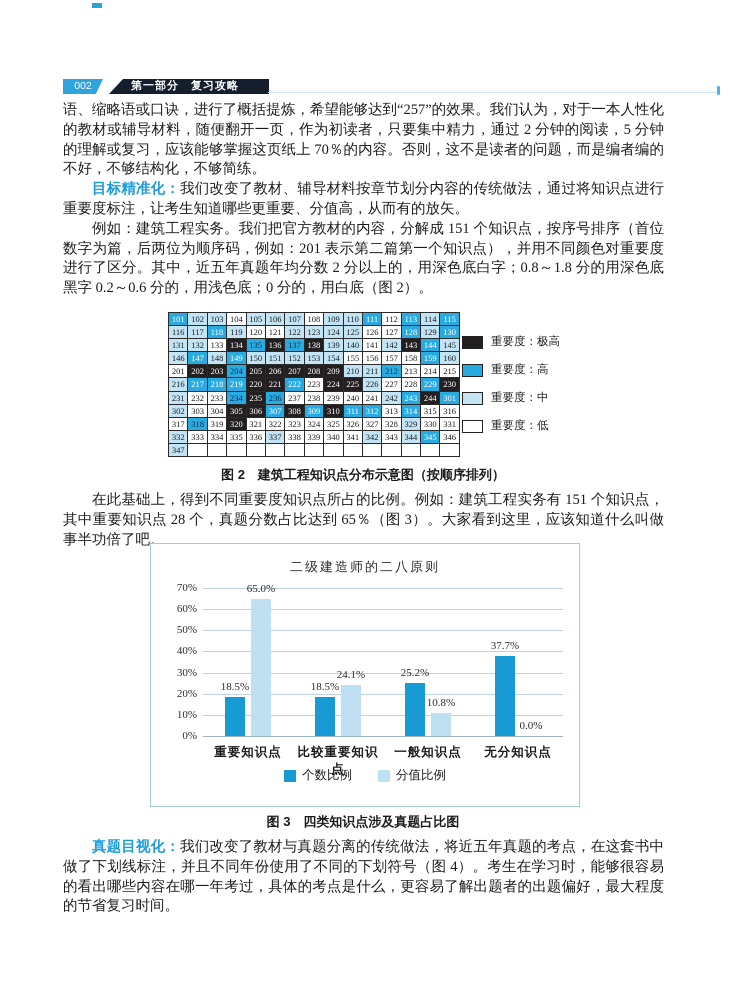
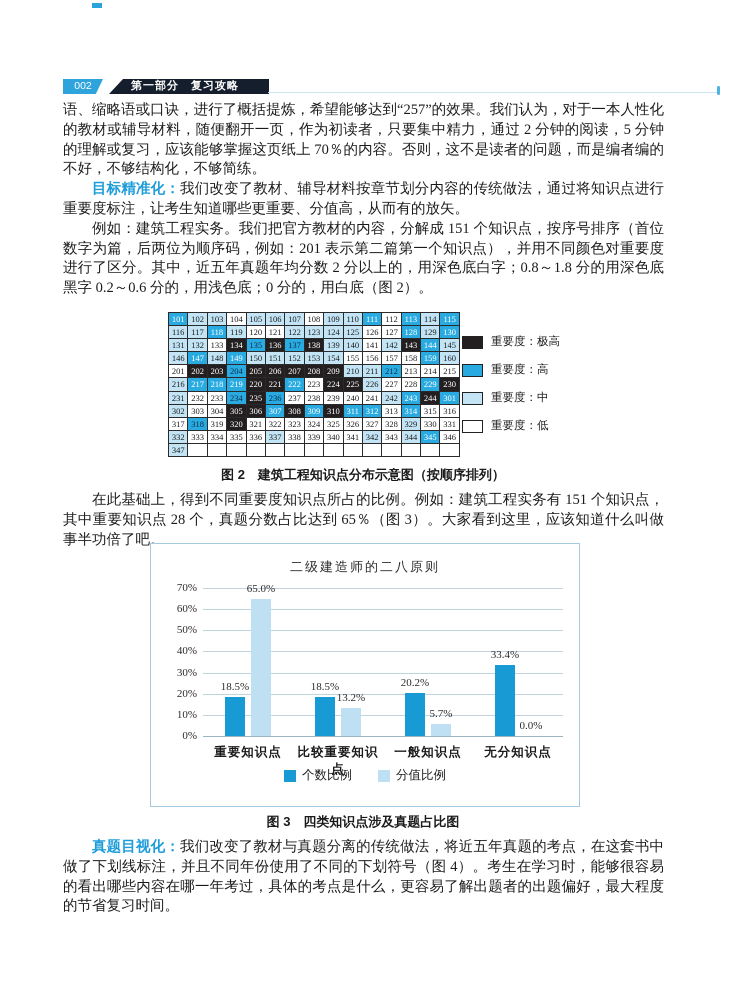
分值比例/比较重要知识点: 24.1% -> 13.2%
个数比例/一般知识点: 25.2% -> 20.2%
分值比例/一般知识点: 10.8% -> 5.7%
个数比例/无分知识点: 37.7% -> 33.4%
